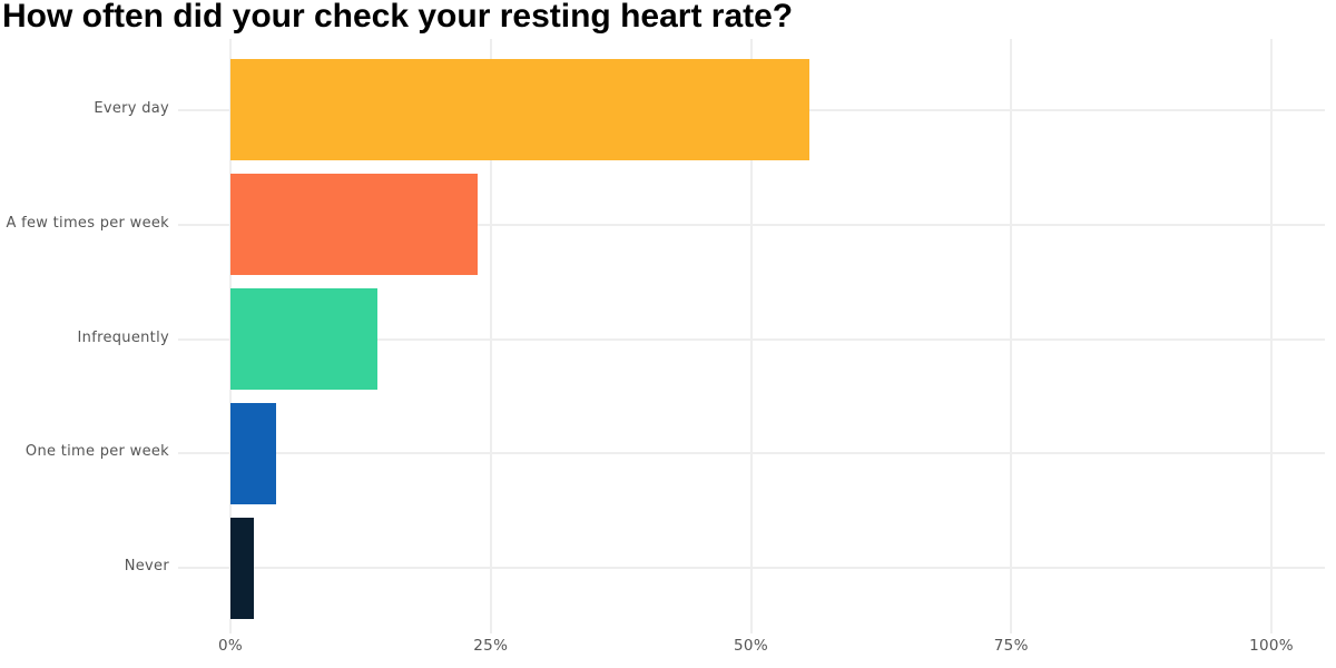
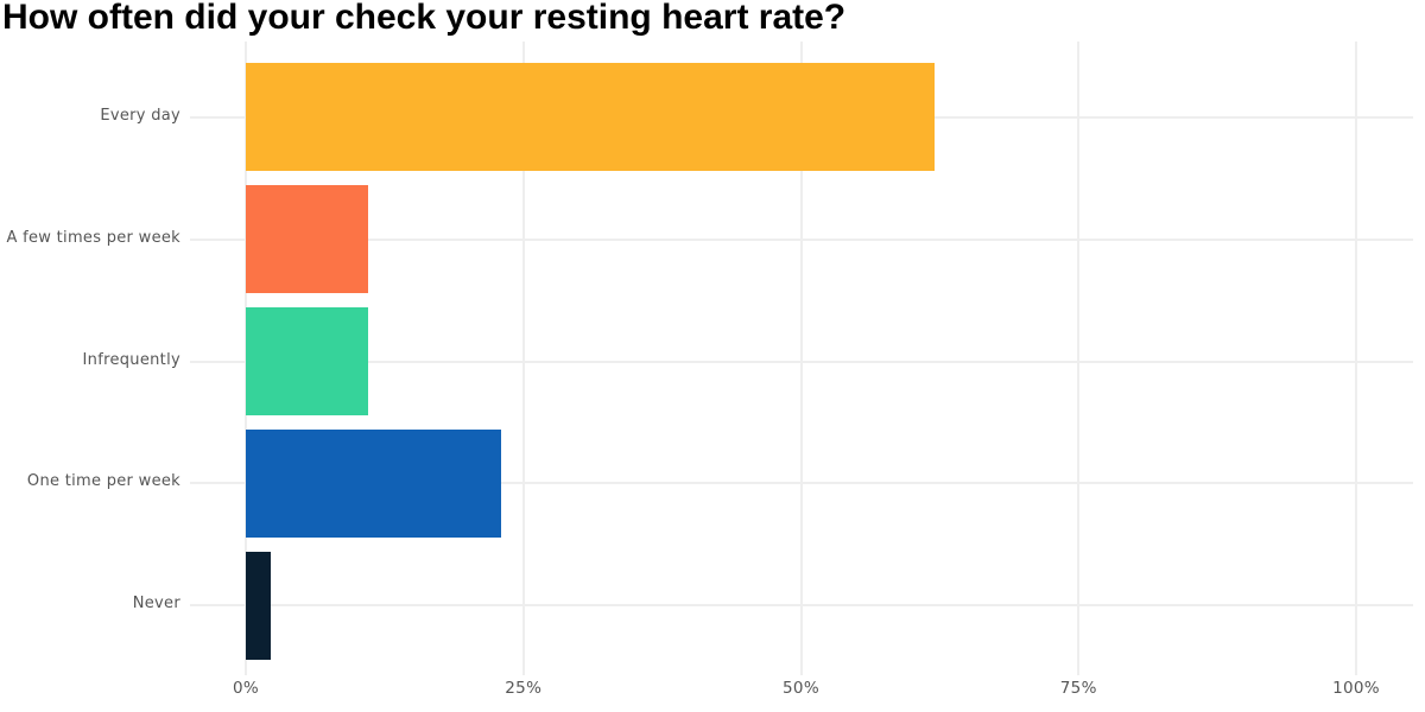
Every day: 56% -> 62%
A few times per week: 24% -> 11%
Infrequently: 14% -> 11%
One time per week: 4% -> 23%
